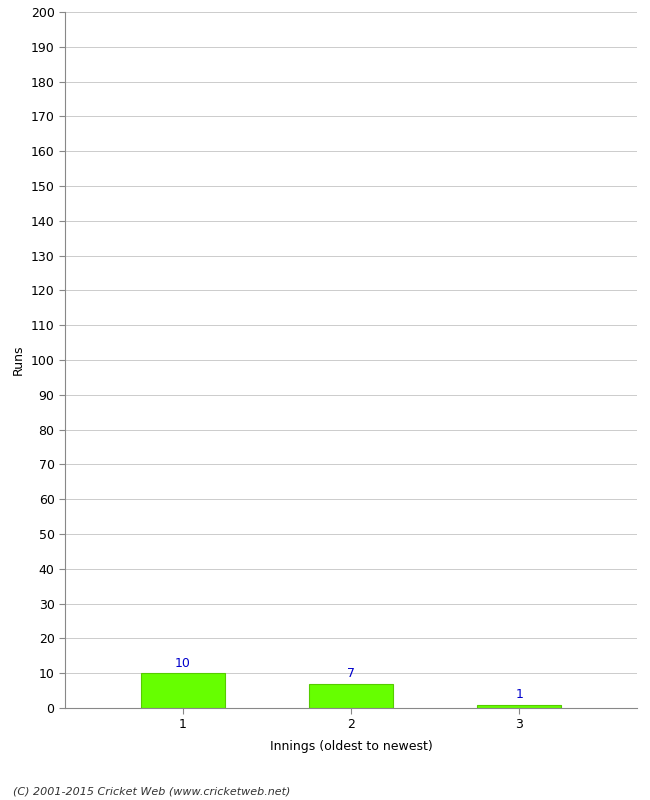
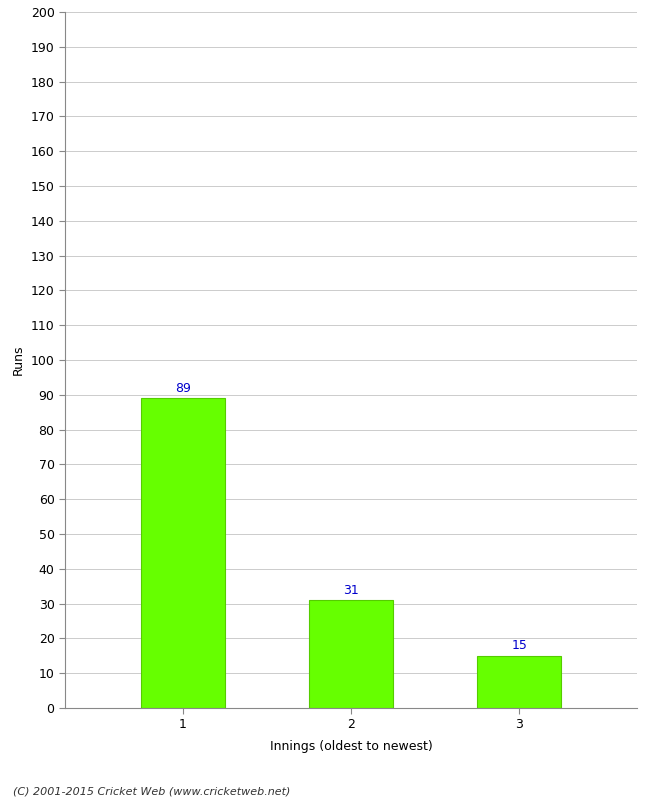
1: 10 -> 89
2: 7 -> 31
3: 1 -> 15
